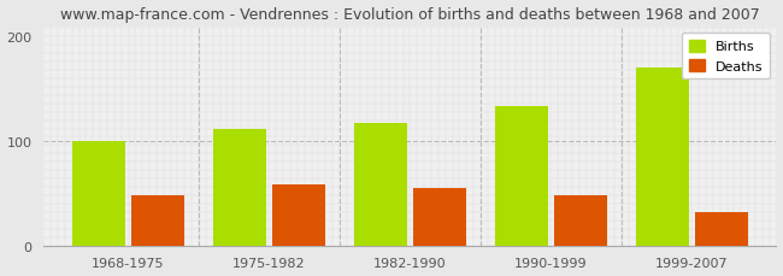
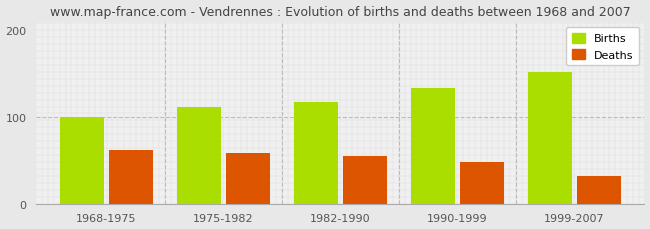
Deaths/1968-1975: 48 -> 62
Births/1999-2007: 170 -> 152
